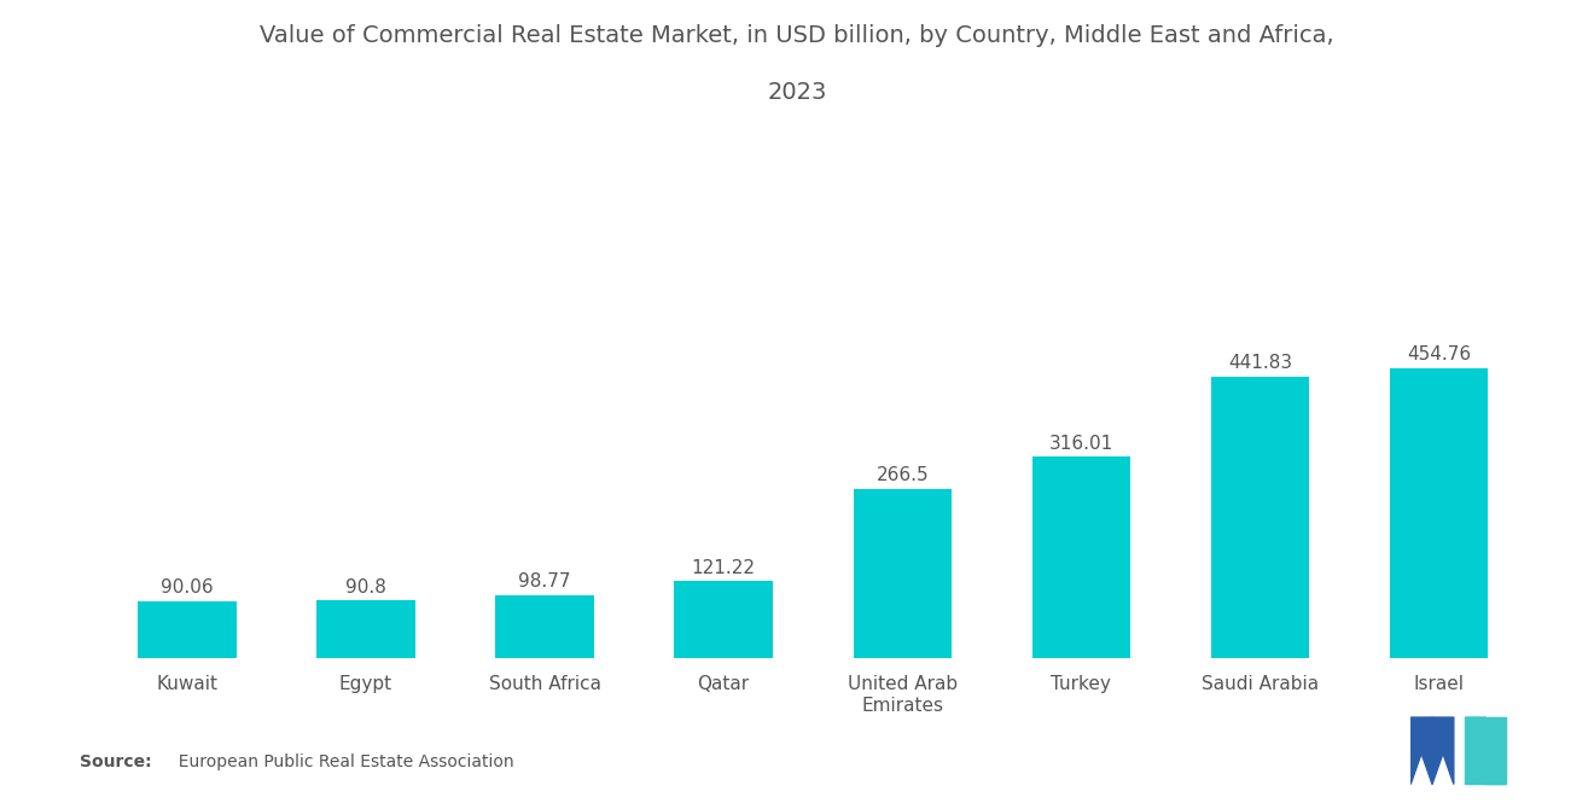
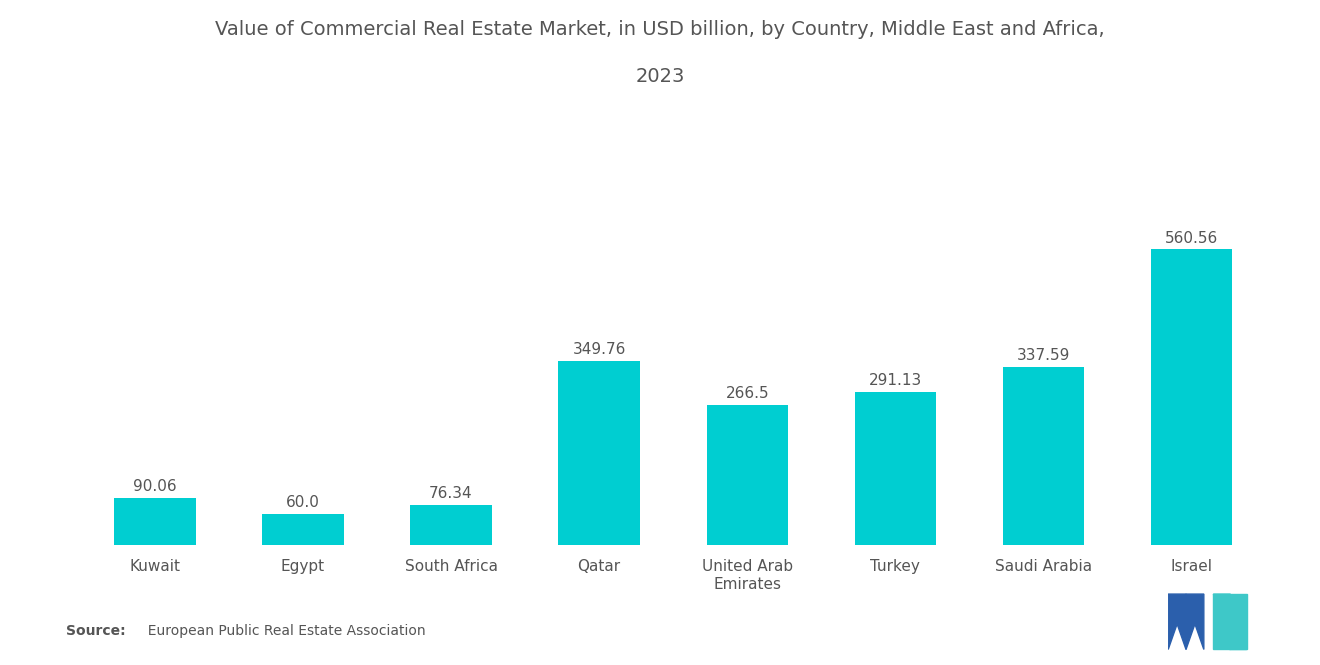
Egypt: 90.8 -> 60.0
South Africa: 98.77 -> 76.34
Qatar: 121.22 -> 349.76
Turkey: 316.01 -> 291.13
Saudi Arabia: 441.83 -> 337.59
Israel: 454.76 -> 560.56
